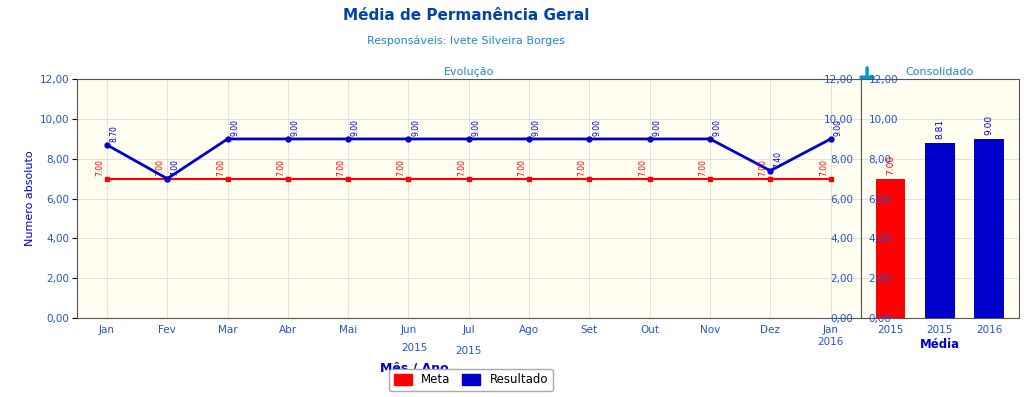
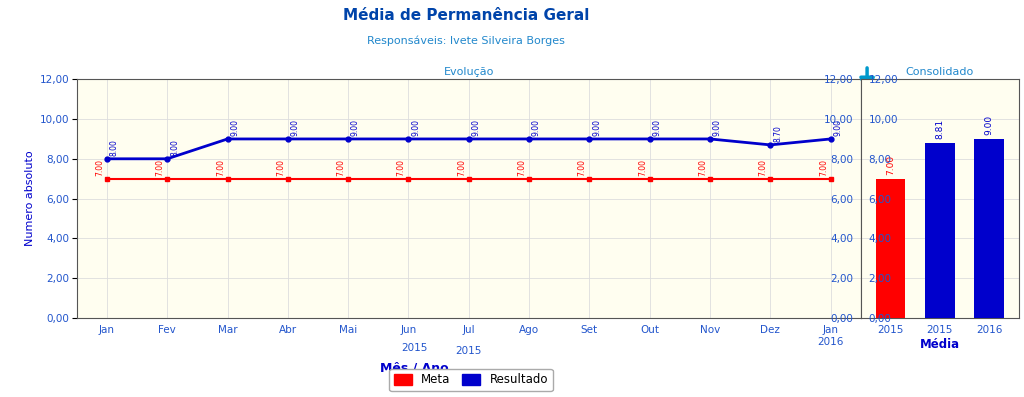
Evolução/Resultado/Jan: 8.70 -> 8.00
Evolução/Resultado/Fev: 7.00 -> 8.00
Evolução/Resultado/Dez: 7.40 -> 8.70
